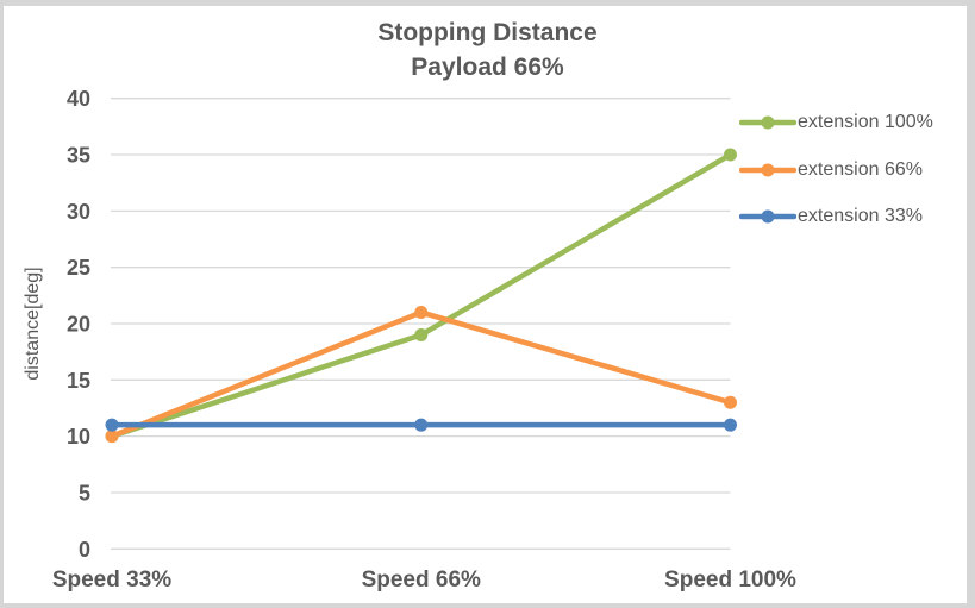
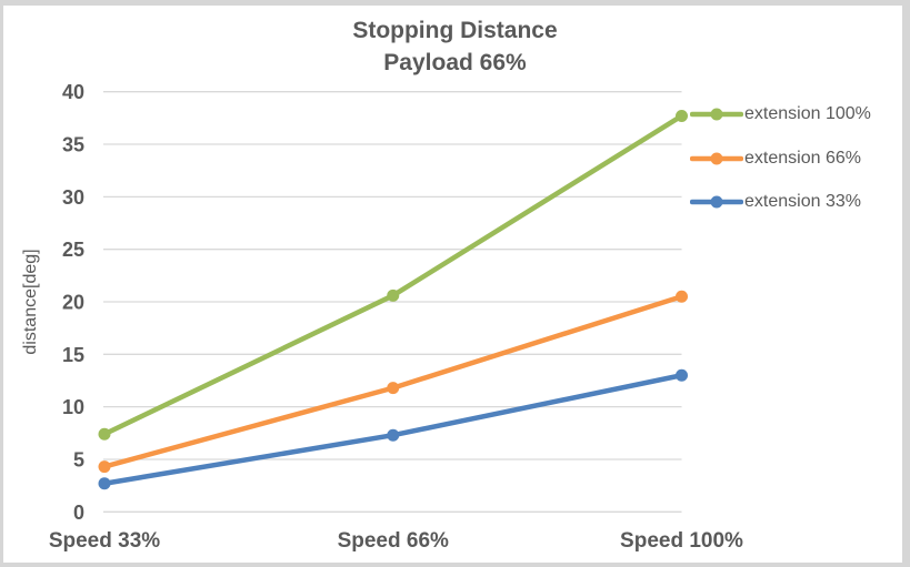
extension 100%/Speed 33%: 10 -> 7
extension 66%/Speed 33%: 10 -> 4
extension 33%/Speed 33%: 11 -> 3
extension 100%/Speed 66%: 19 -> 21
extension 66%/Speed 66%: 21 -> 12
extension 33%/Speed 66%: 11 -> 7
extension 100%/Speed 100%: 35 -> 38
extension 66%/Speed 100%: 13 -> 20
extension 33%/Speed 100%: 11 -> 13
